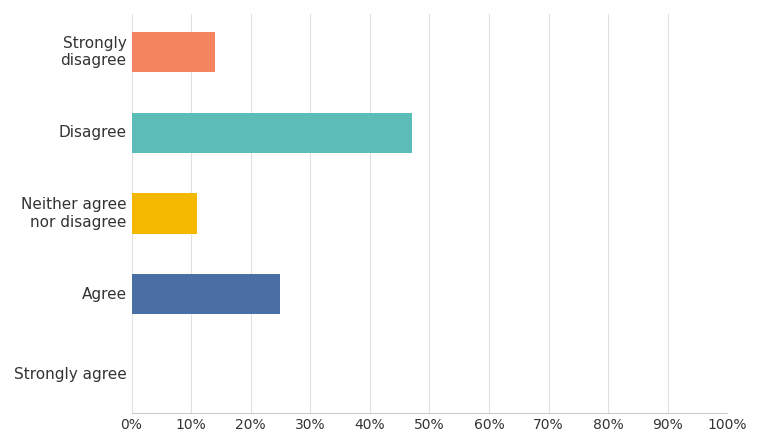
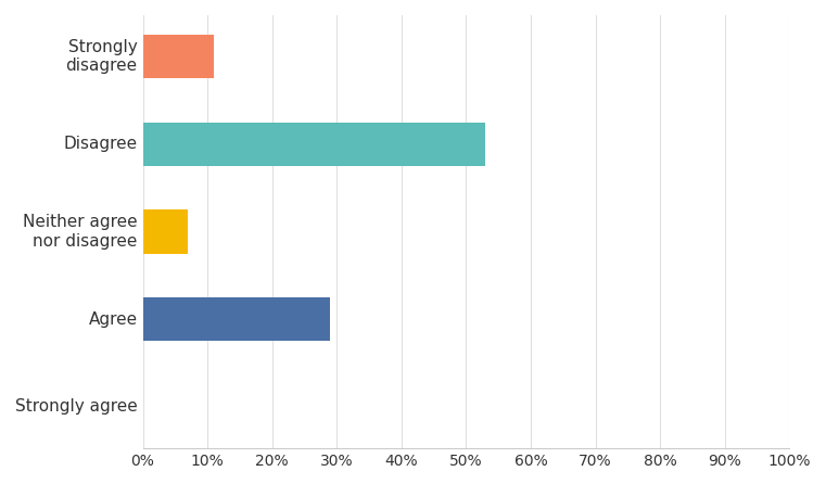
Strongly disagree: 14% -> 11%
Disagree: 47% -> 53%
Neither agree nor disagree: 11% -> 7%
Agree: 25% -> 29%
